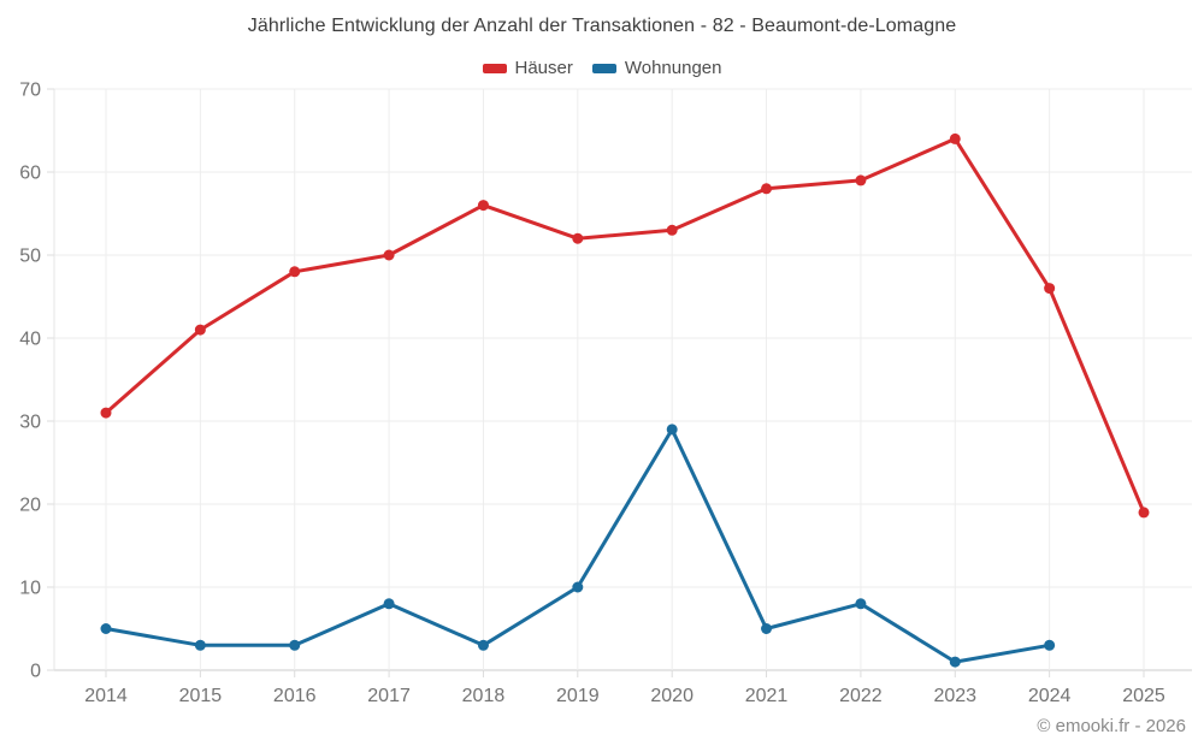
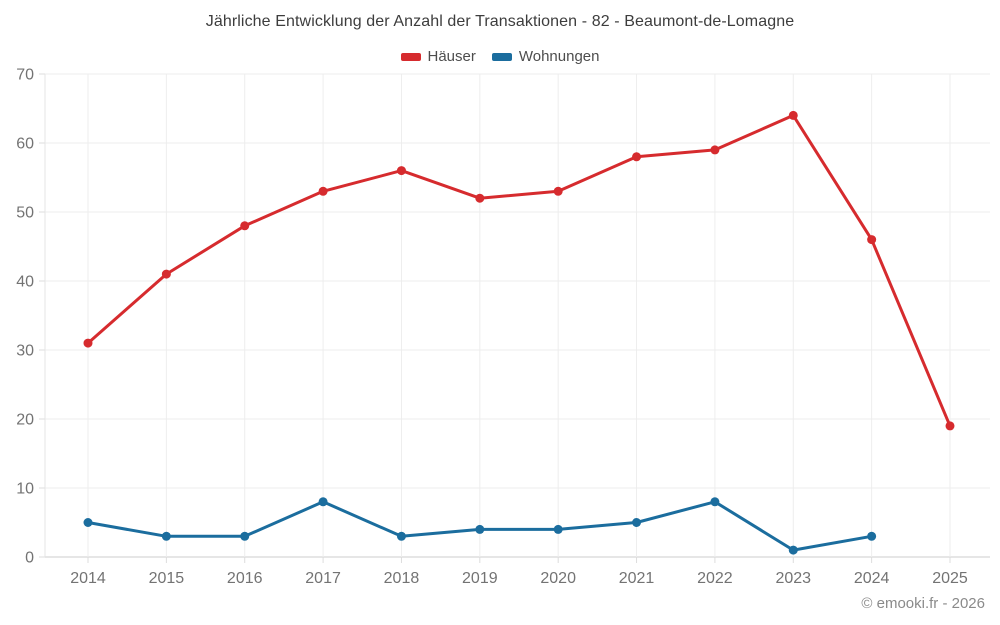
Häuser/2017: 50 -> 53
Wohnungen/2019: 10 -> 4
Wohnungen/2020: 29 -> 4
